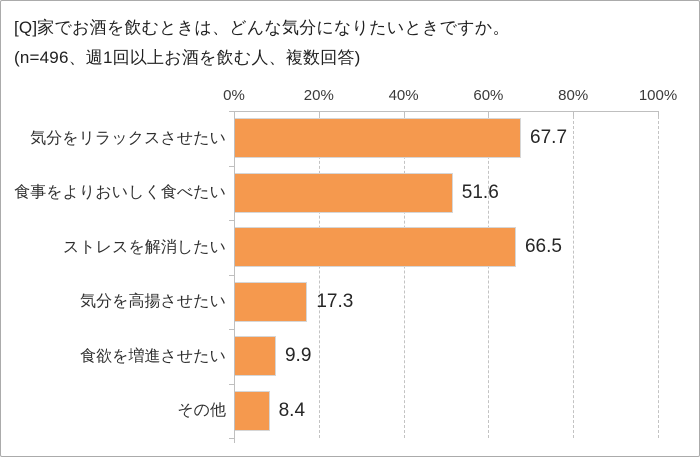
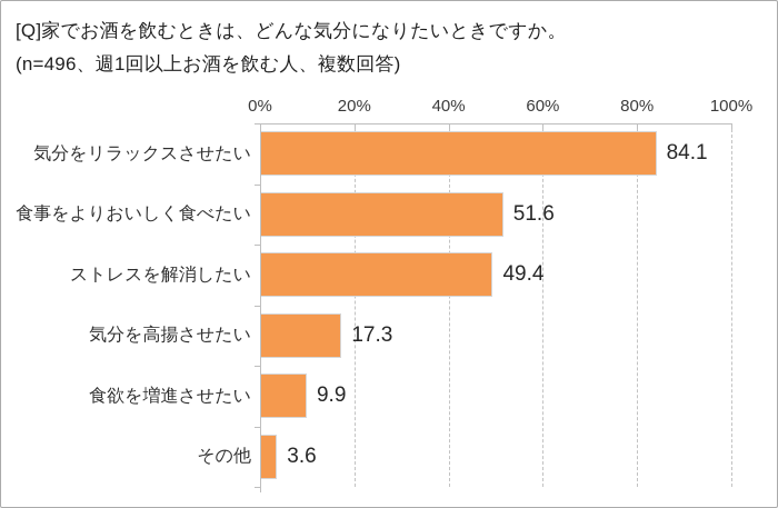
気分をリラックスさせたい: 67.7 -> 84.1
ストレスを解消したい: 66.5 -> 49.4
その他: 8.4 -> 3.6
